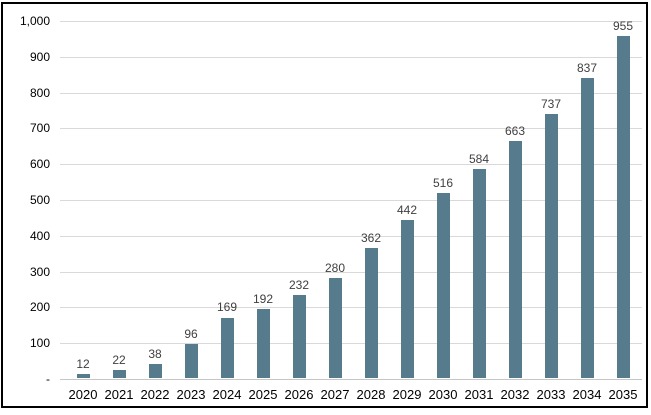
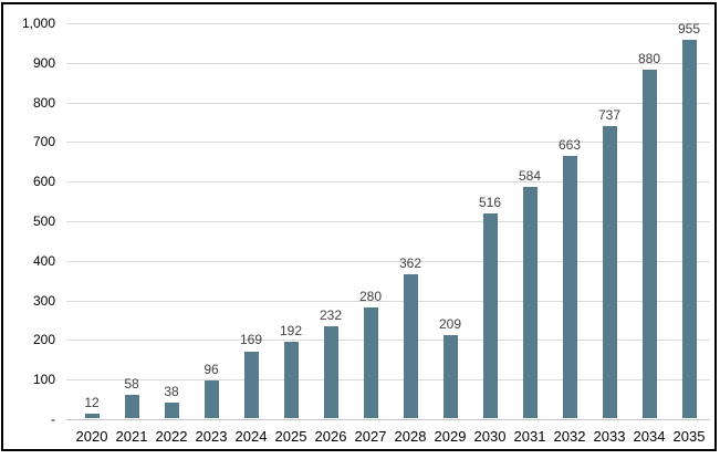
2021: 22 -> 58
2029: 442 -> 209
2034: 837 -> 880
